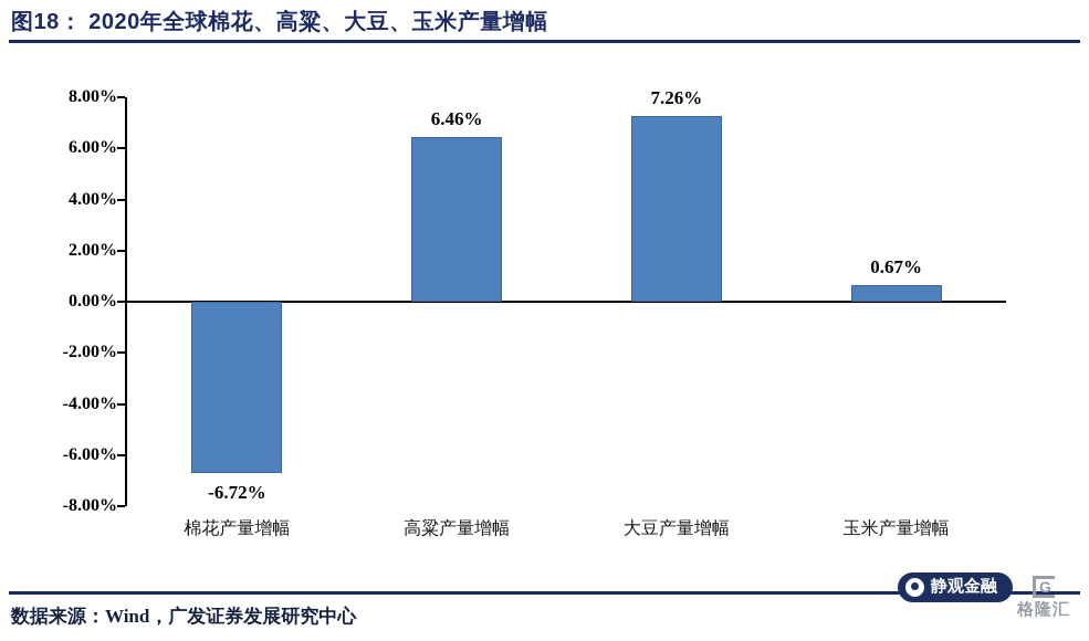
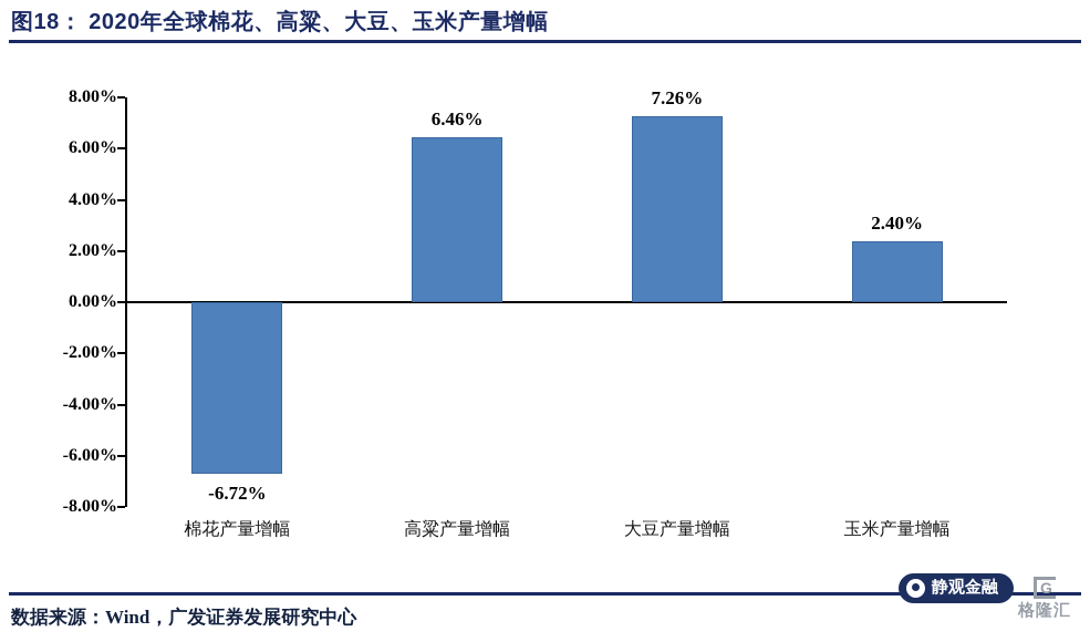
玉米产量增幅: 0.67% -> 2.40%
